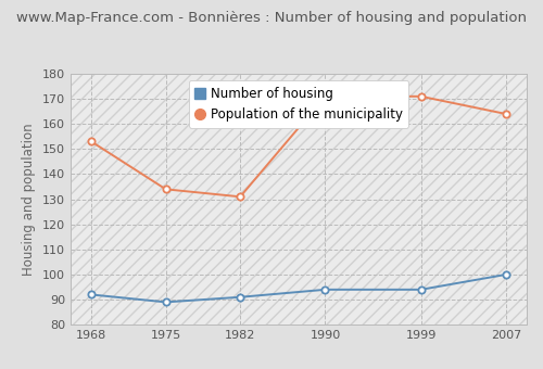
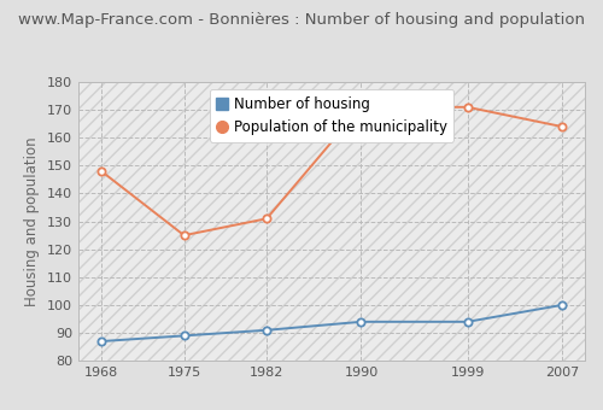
Number of housing/1968: 92 -> 87
Population of the municipality/1968: 153 -> 148
Population of the municipality/1975: 134 -> 125
